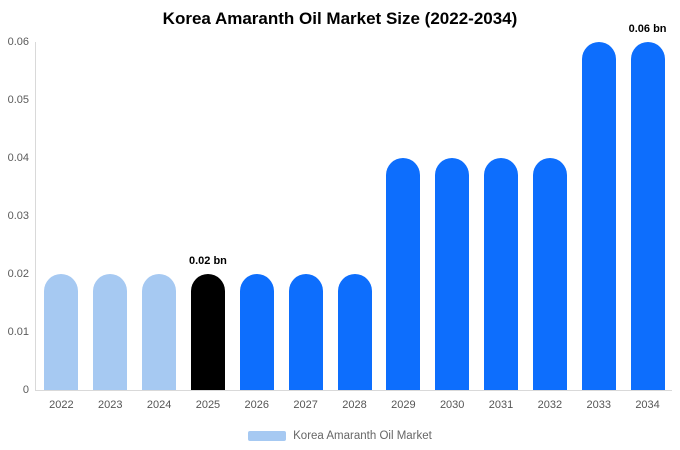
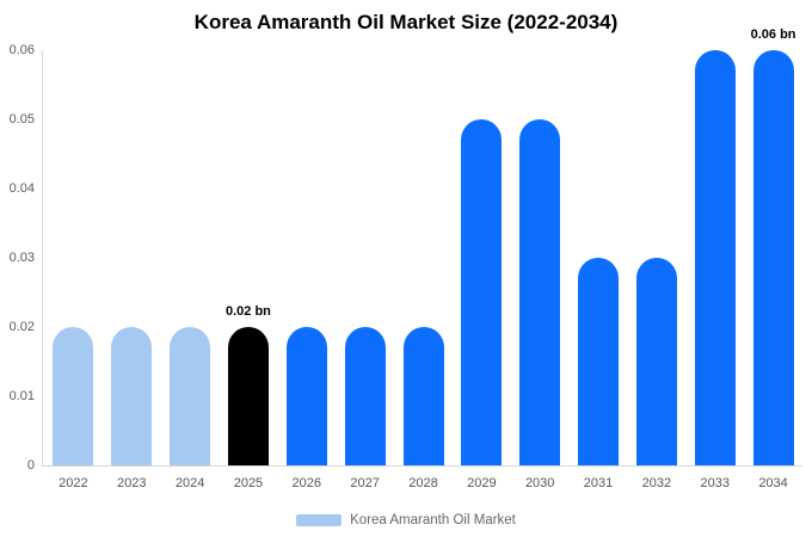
2029: 0.04 -> 0.05
2030: 0.04 -> 0.05
2031: 0.04 -> 0.03
2032: 0.04 -> 0.03
